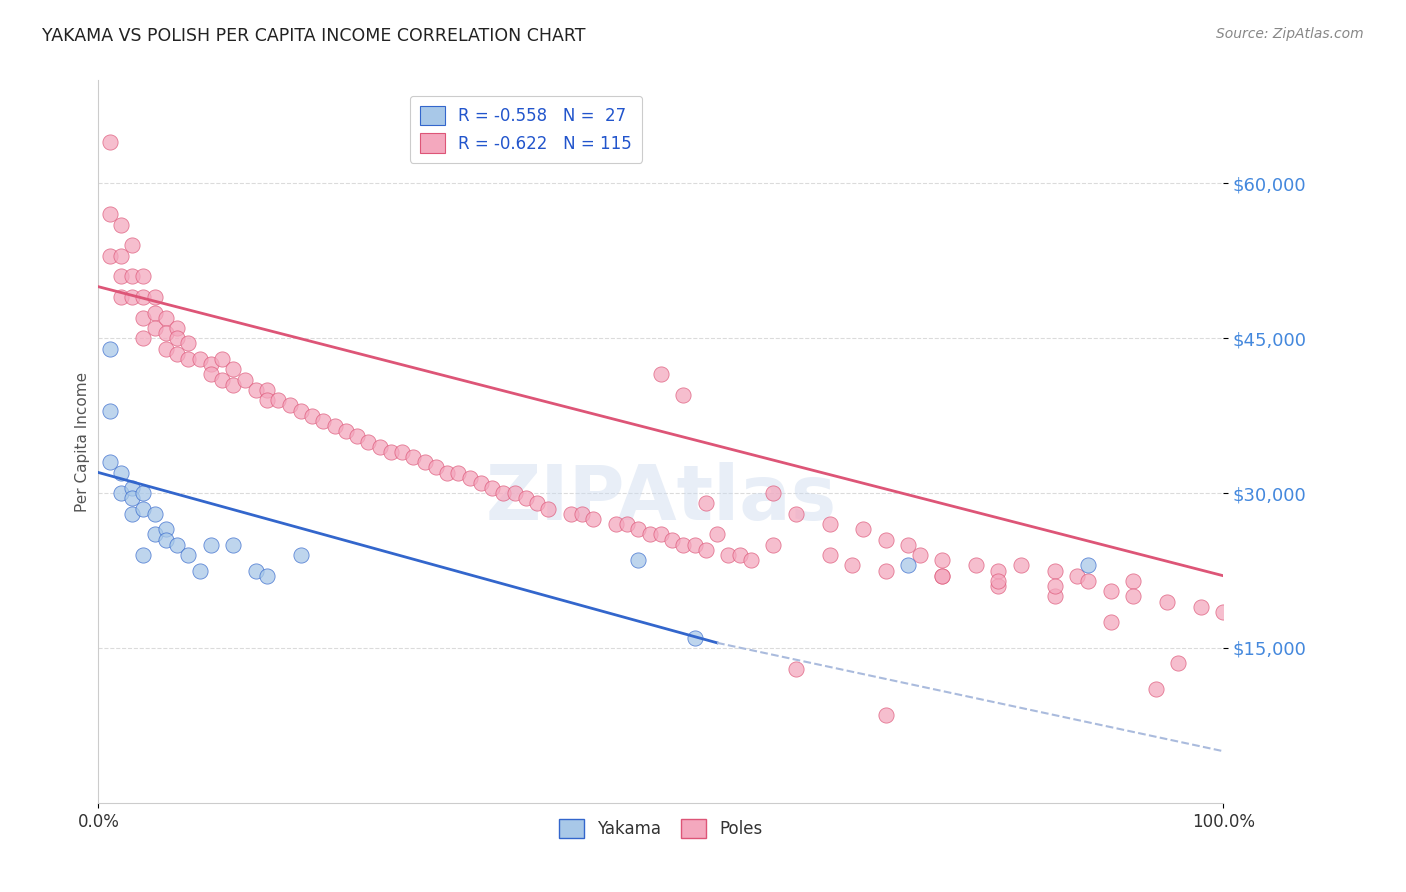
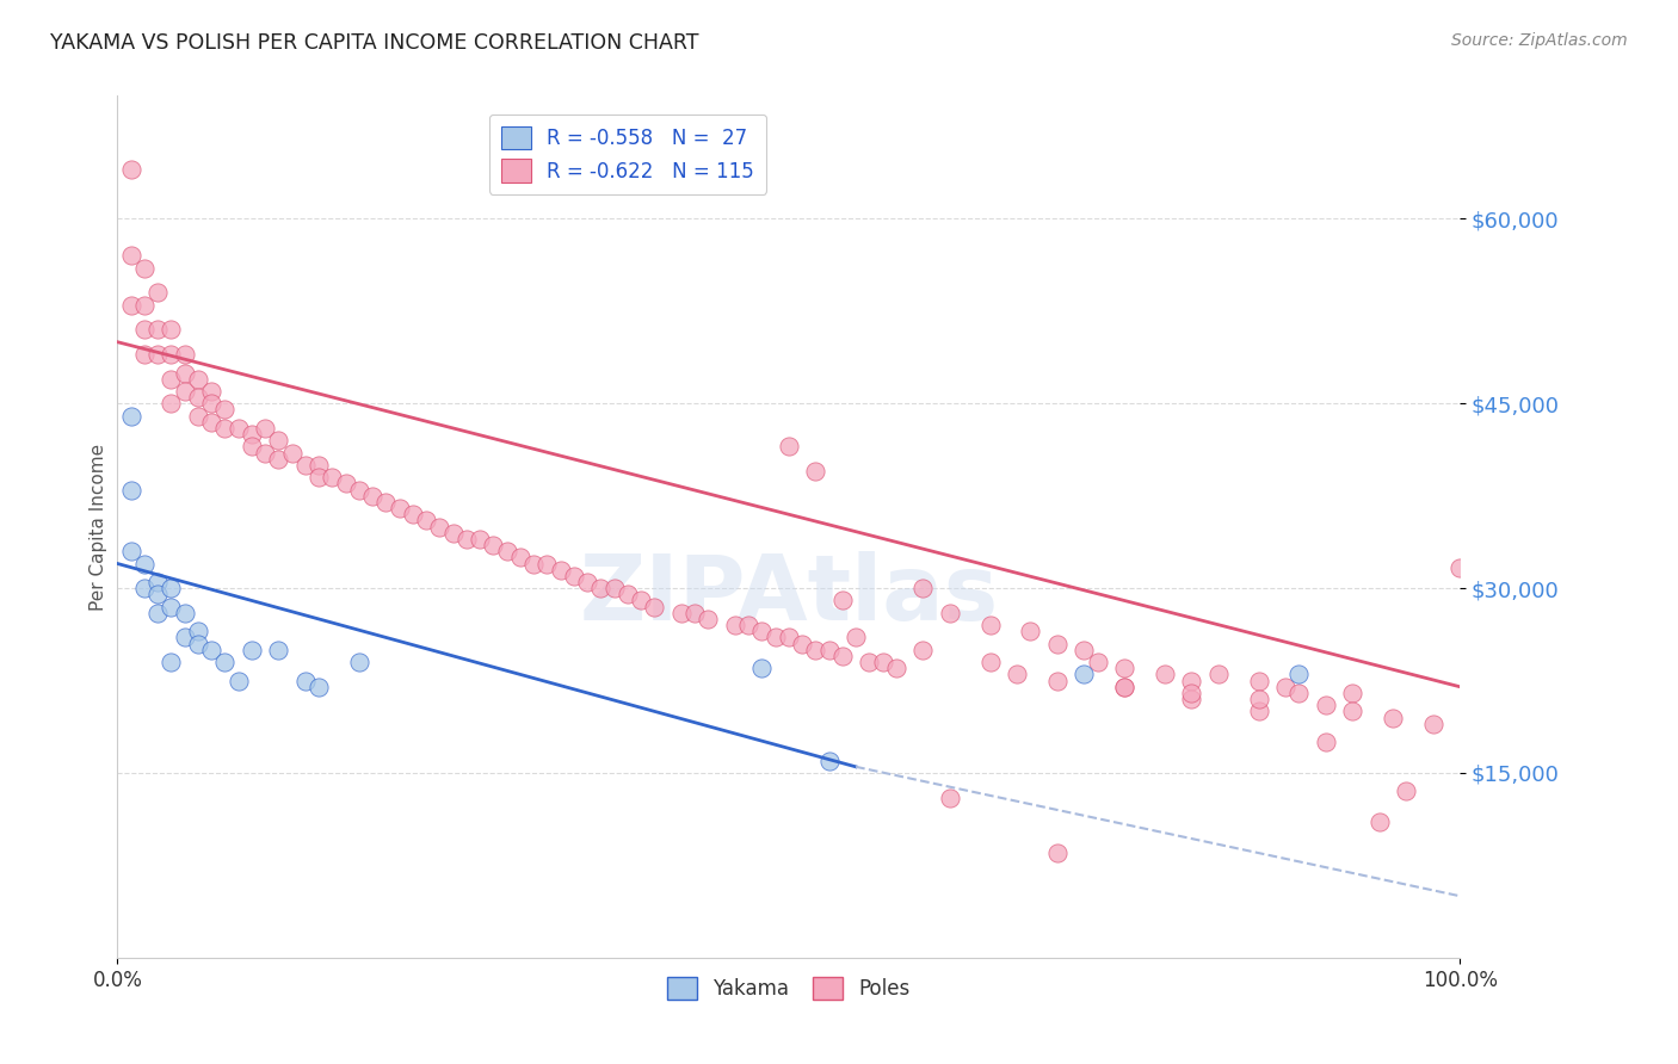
Poles/100.0%: $18,500 -> $31,700
